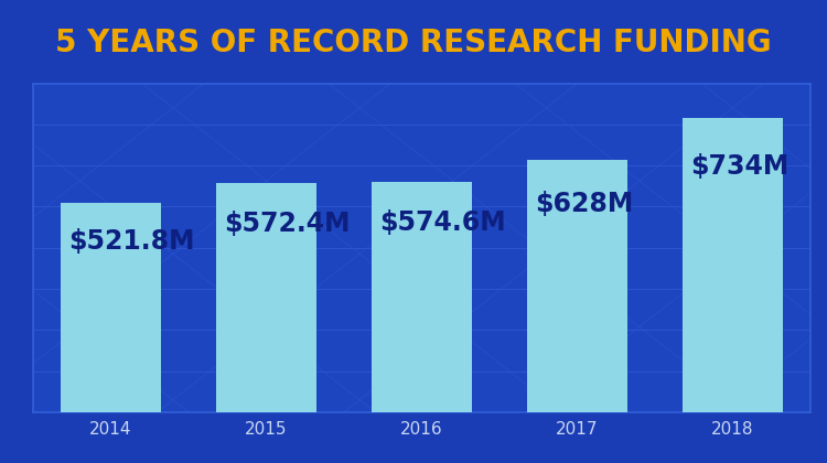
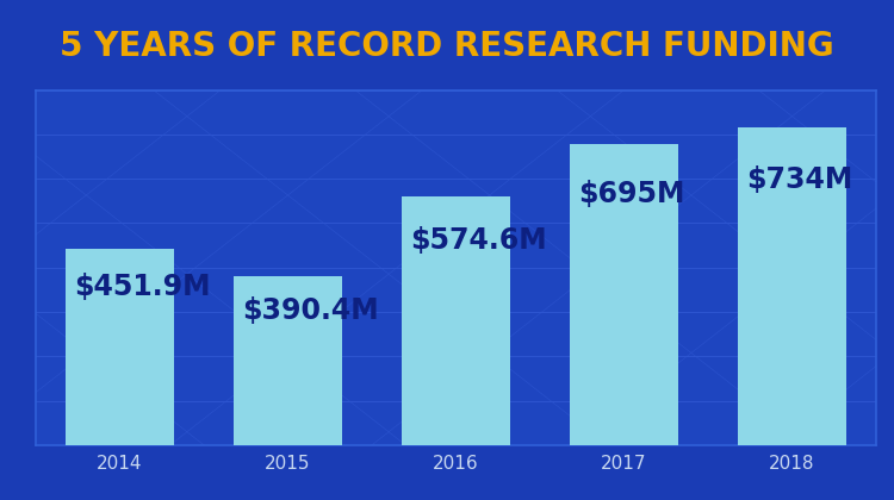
2014: $521.8M -> $451.9M
2015: $572.4M -> $390.4M
2017: $628M -> $695M
